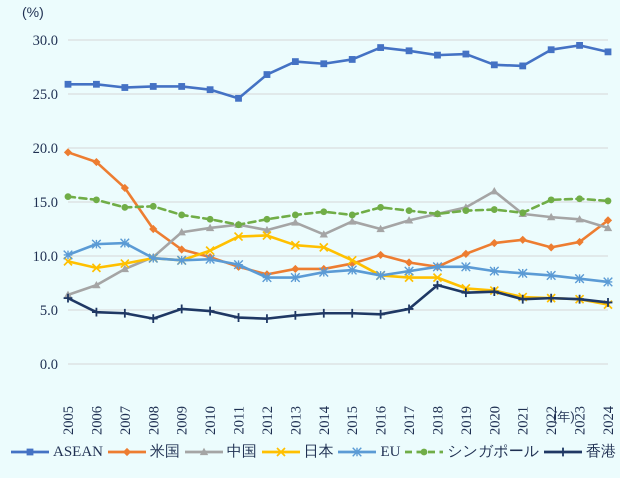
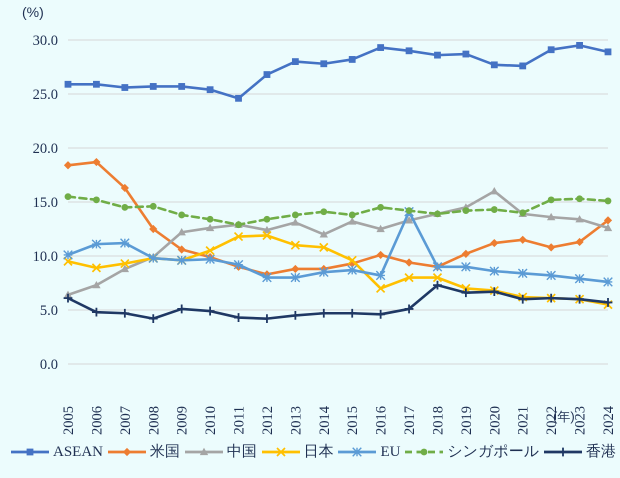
米国/2005: 19.6 -> 18.4
日本/2016: 8.2 -> 7.0
EU/2017: 8.6 -> 14.1
